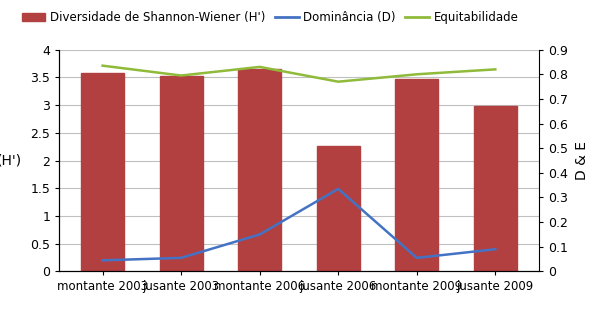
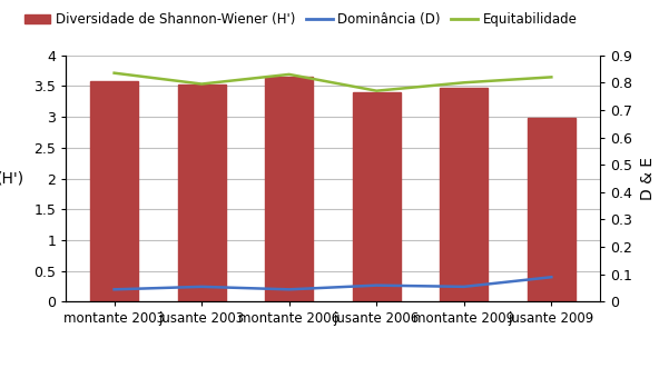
Dominância (D)/montante 2006: 0.150 -> 0.045
Diversidade de Shannon-Wiener (H')/jusante 2006: 2.26 -> 3.40
Dominância (D)/jusante 2006: 0.335 -> 0.060
